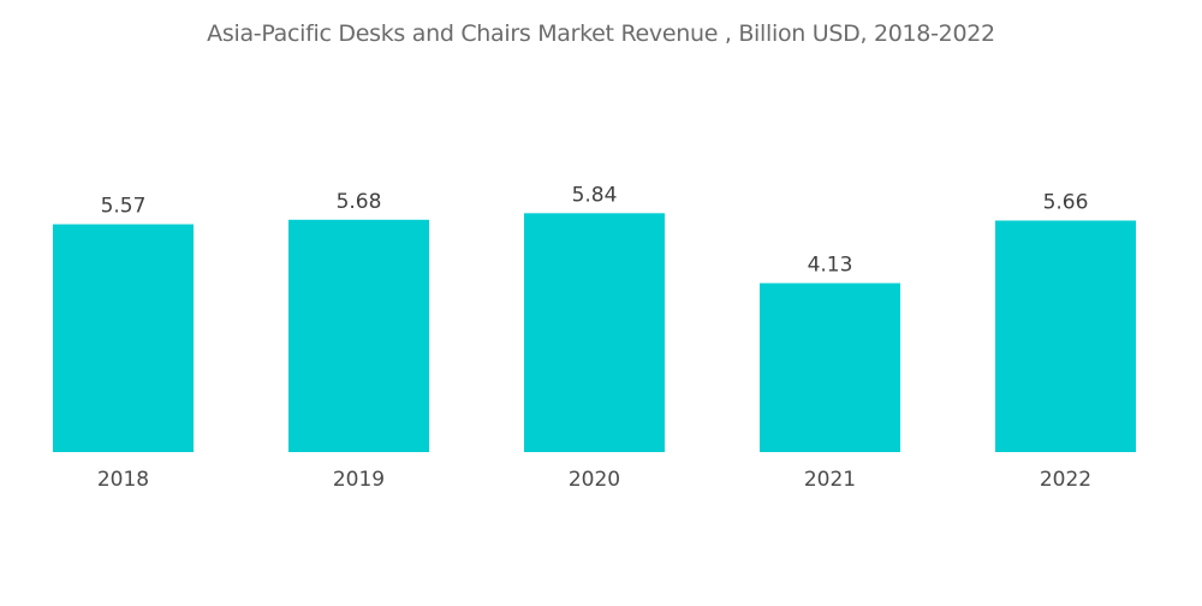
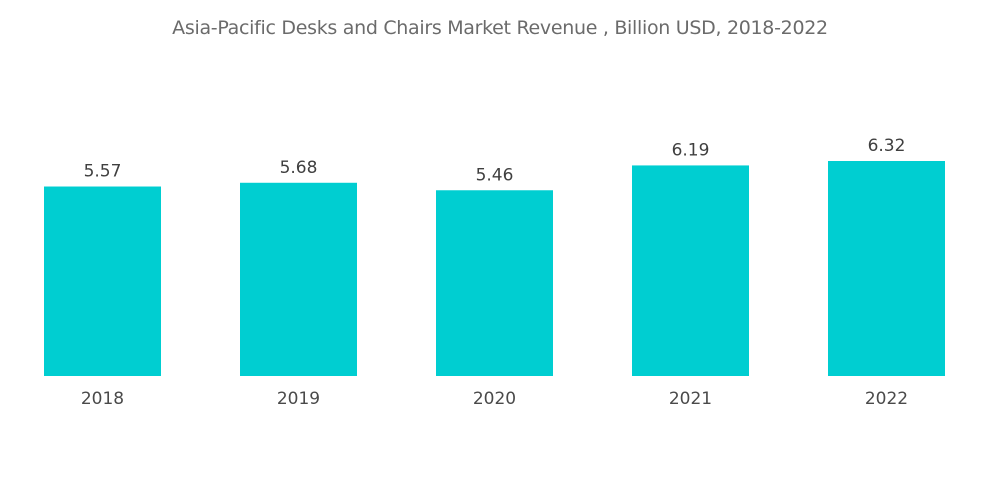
2020: 5.84 -> 5.46
2021: 4.13 -> 6.19
2022: 5.66 -> 6.32
